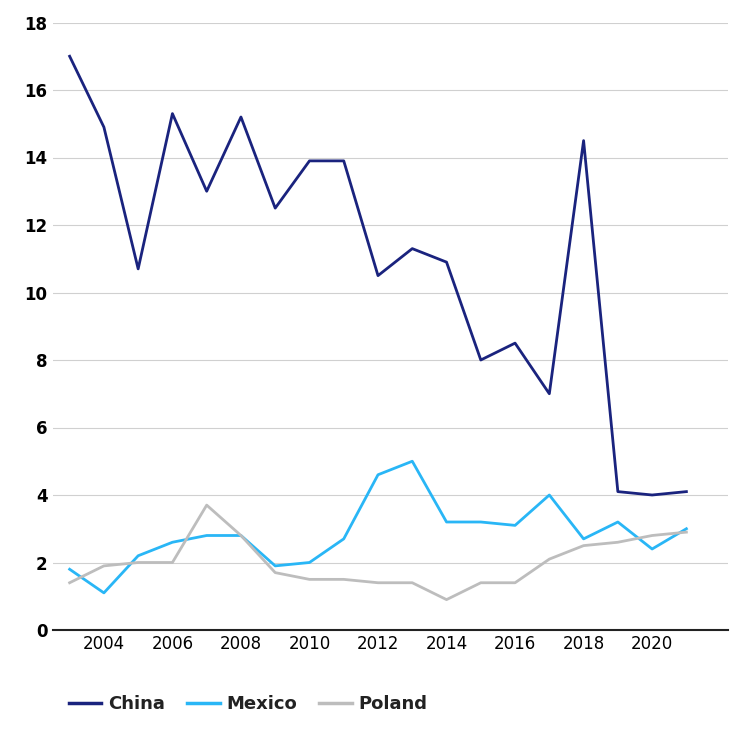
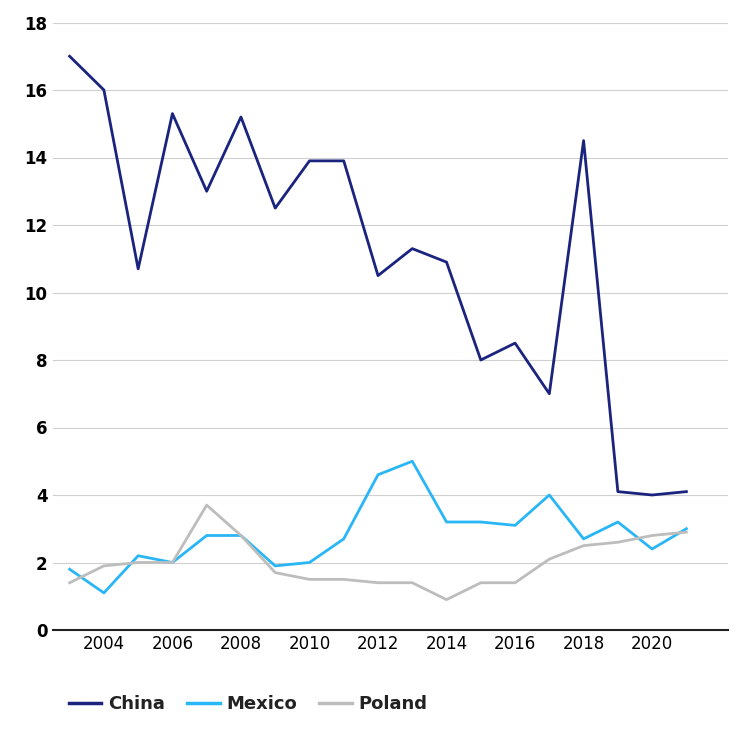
China/2004: 14.9 -> 16.0
Mexico/2006: 2.6 -> 2.0
